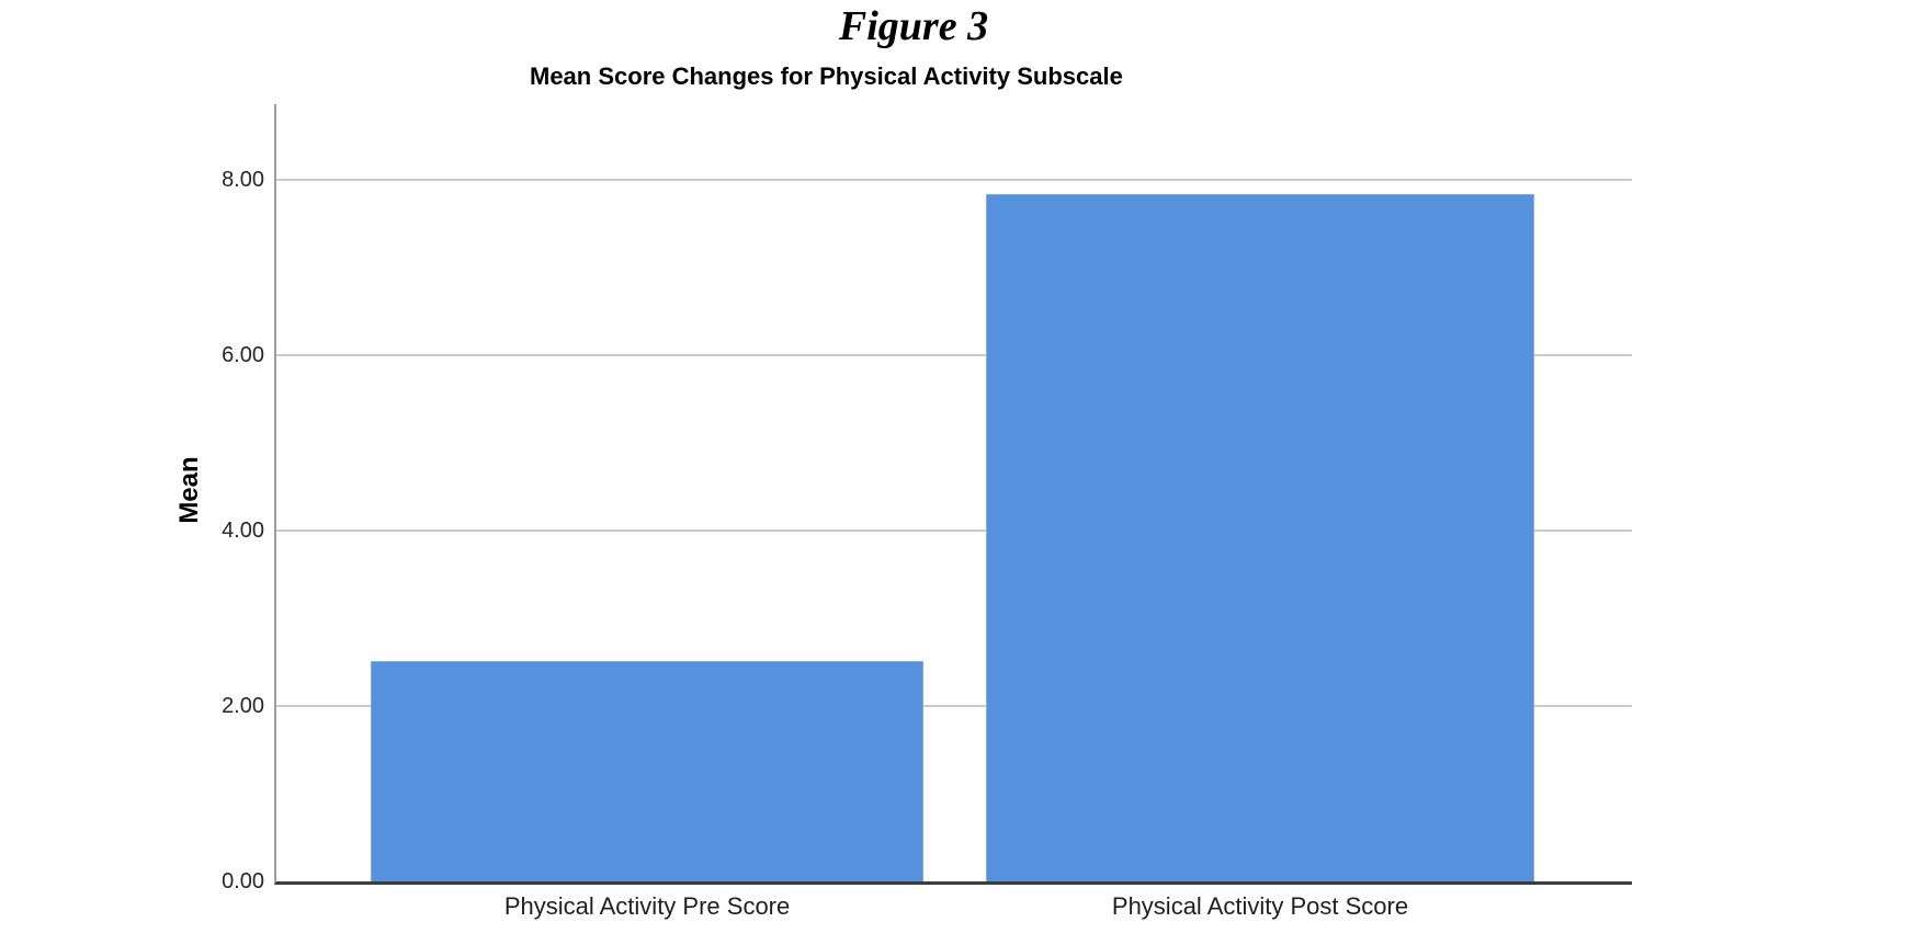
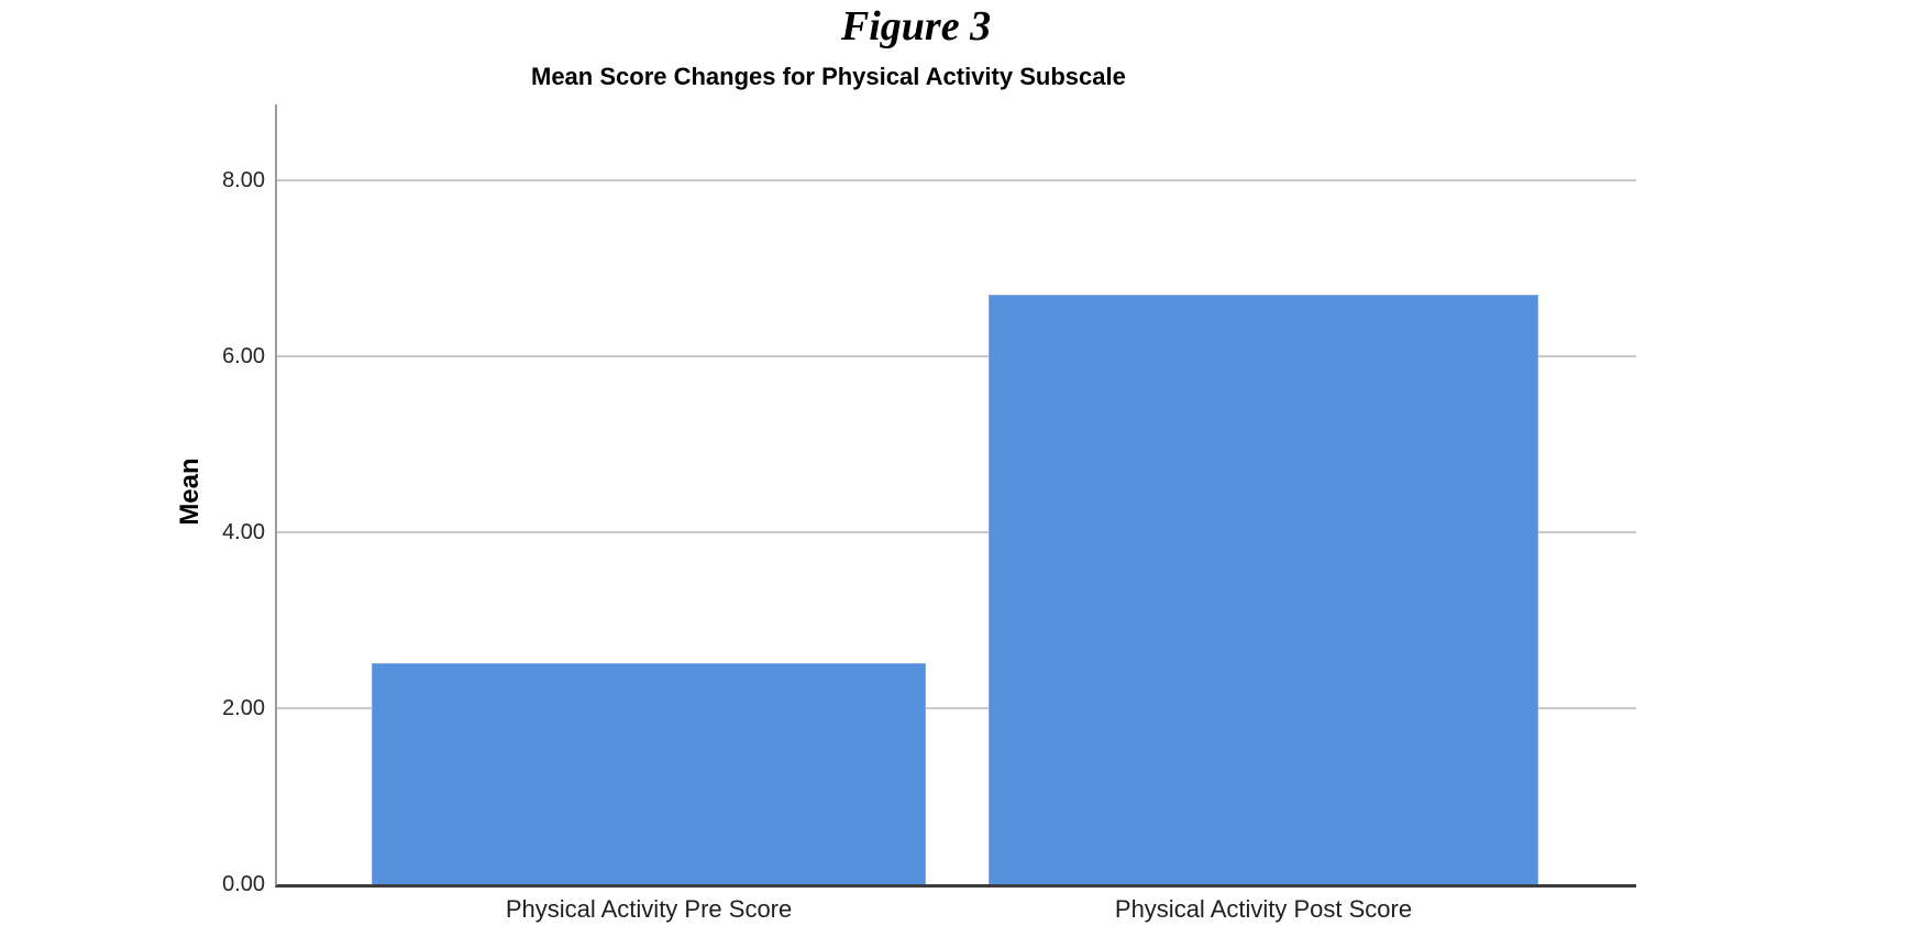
Physical Activity Post Score: 7.8 -> 6.7
